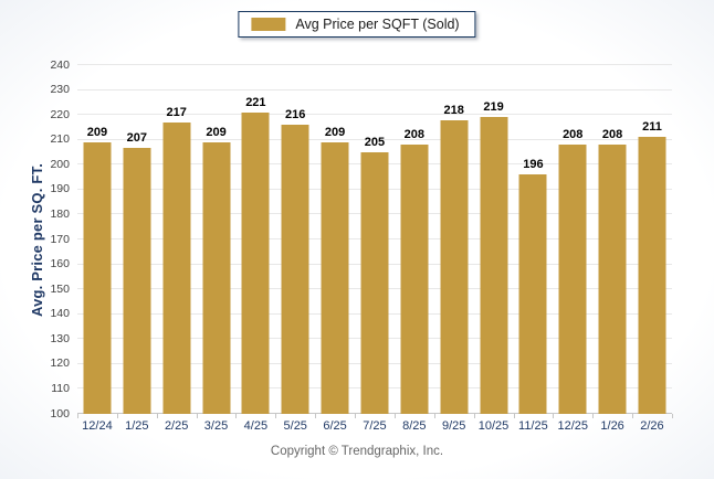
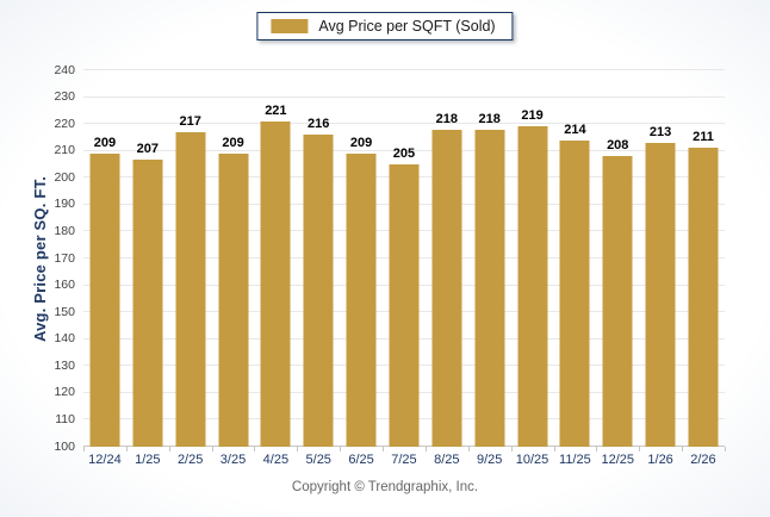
8/25: 208 -> 218
11/25: 196 -> 214
1/26: 208 -> 213
